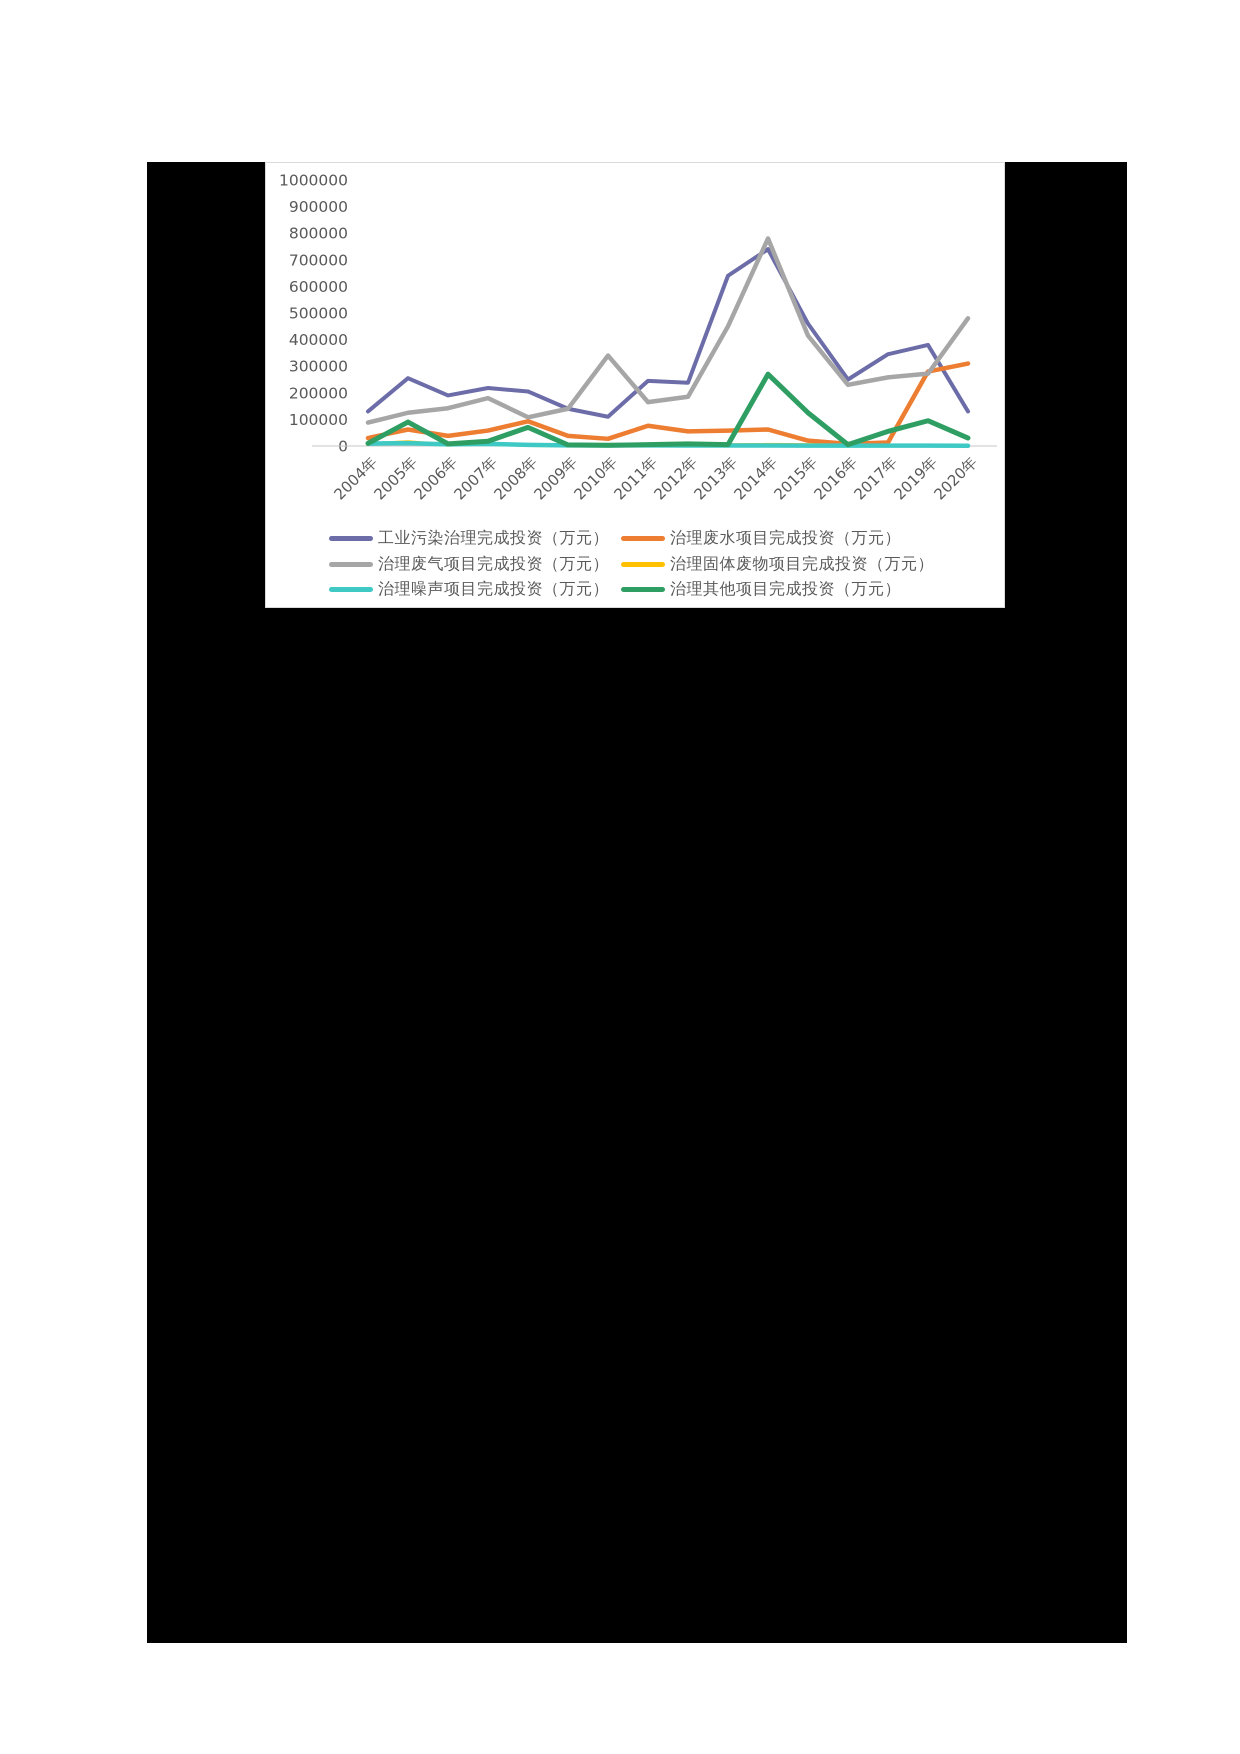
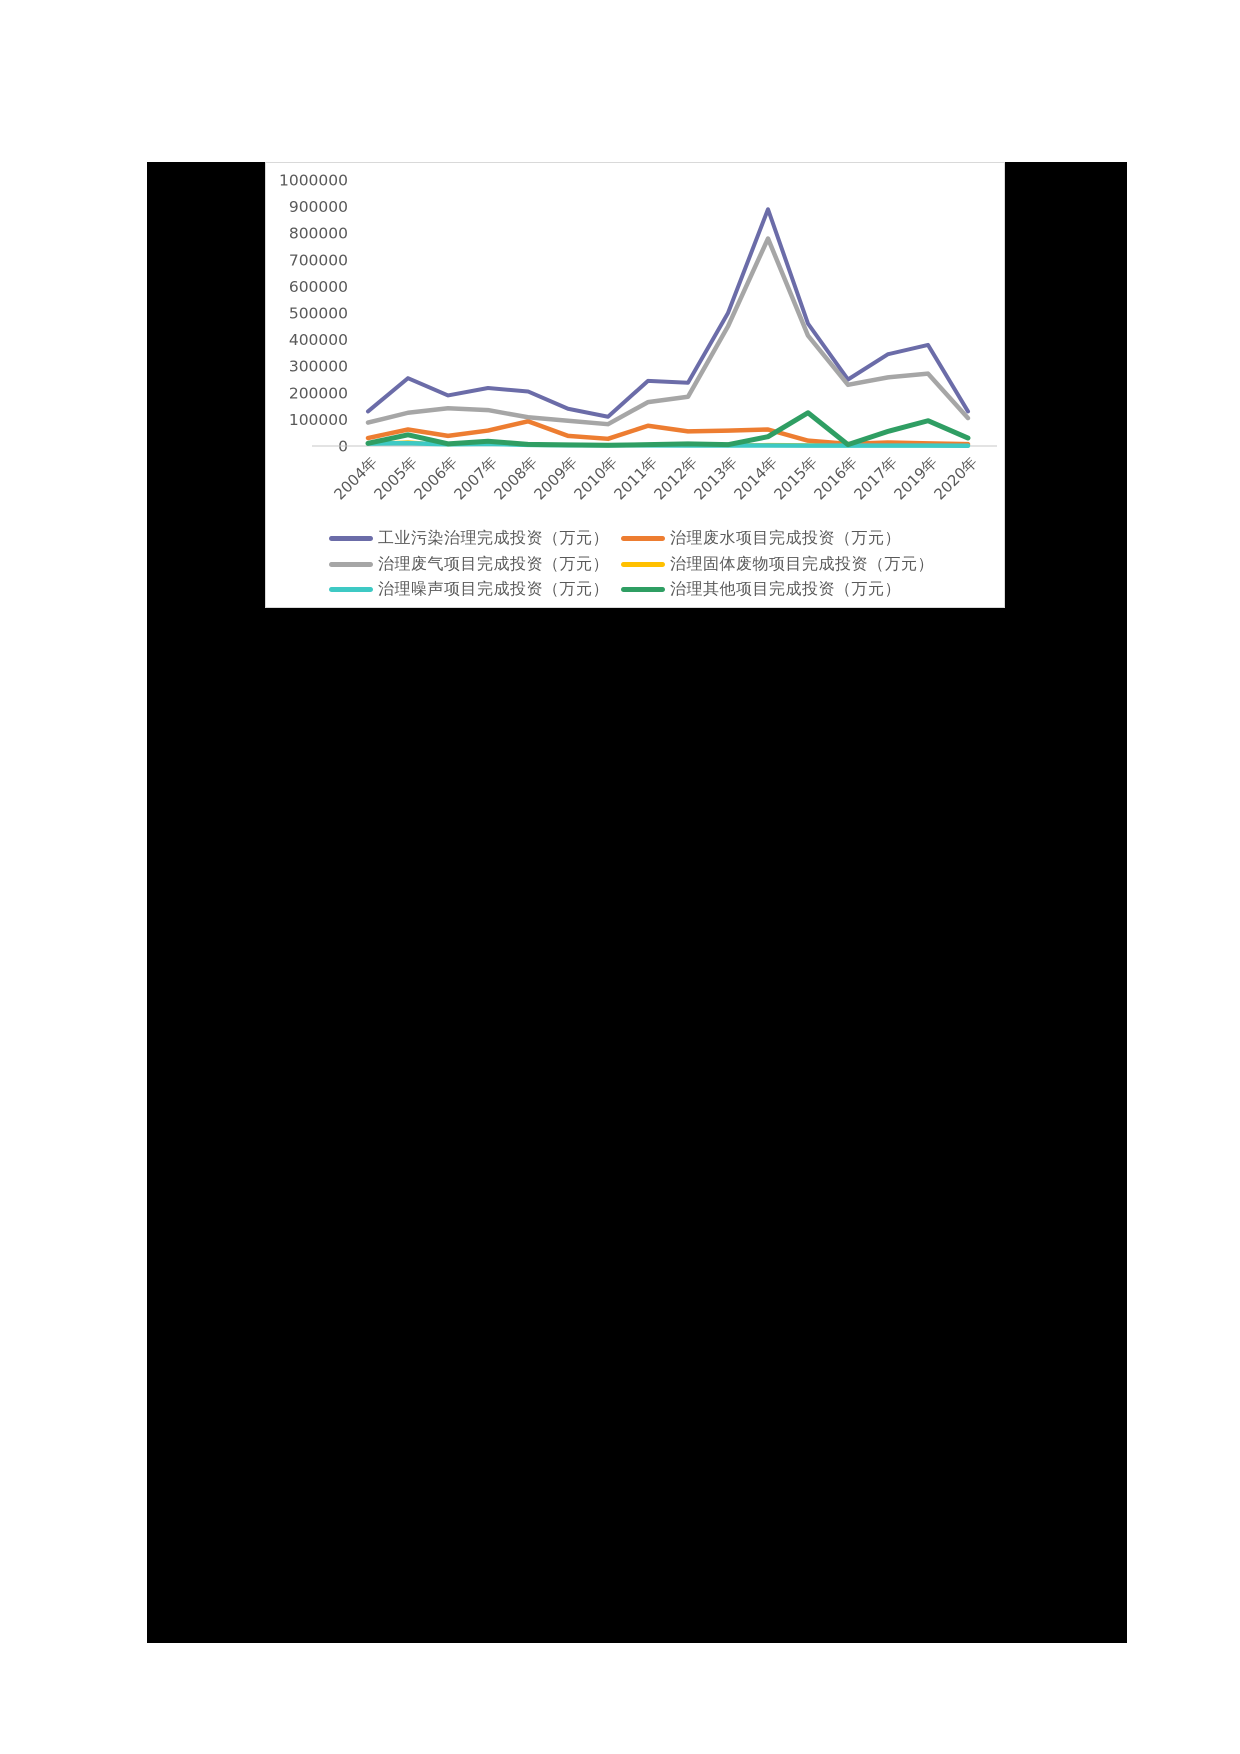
治理其他项目完成投资（万元）/2005年: 90000 -> 40000
治理废气项目完成投资（万元）/2007年: 180000 -> 140000
治理其他项目完成投资（万元）/2008年: 70000 -> 10000
治理废气项目完成投资（万元）/2009年: 140000 -> 100000
治理废气项目完成投资（万元）/2010年: 340000 -> 80000
工业污染治理完成投资（万元）/2013年: 640000 -> 500000
工业污染治理完成投资（万元）/2014年: 740000 -> 890000
治理其他项目完成投资（万元）/2014年: 270000 -> 40000
治理废水项目完成投资（万元）/2019年: 280000 -> 10000
治理废水项目完成投资（万元）/2020年: 310000 -> 10000
治理废气项目完成投资（万元）/2020年: 480000 -> 100000
